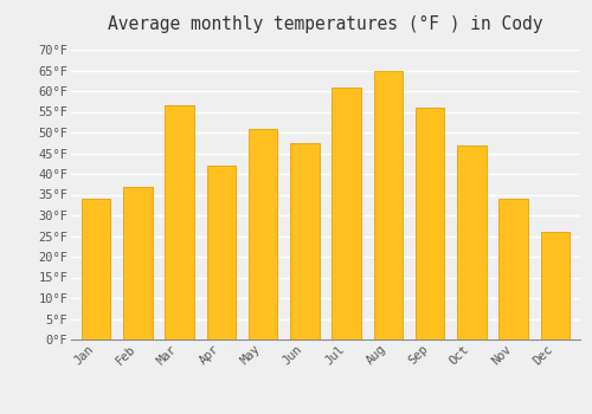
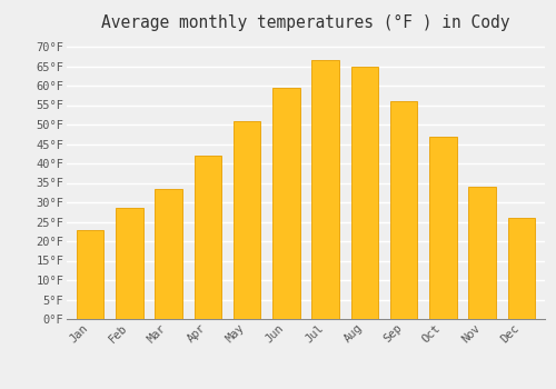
Jan: 34.0°F -> 23.0°F
Feb: 37.0°F -> 28.5°F
Mar: 56.5°F -> 33.5°F
Jun: 47.5°F -> 59.5°F
Jul: 61.0°F -> 66.5°F
